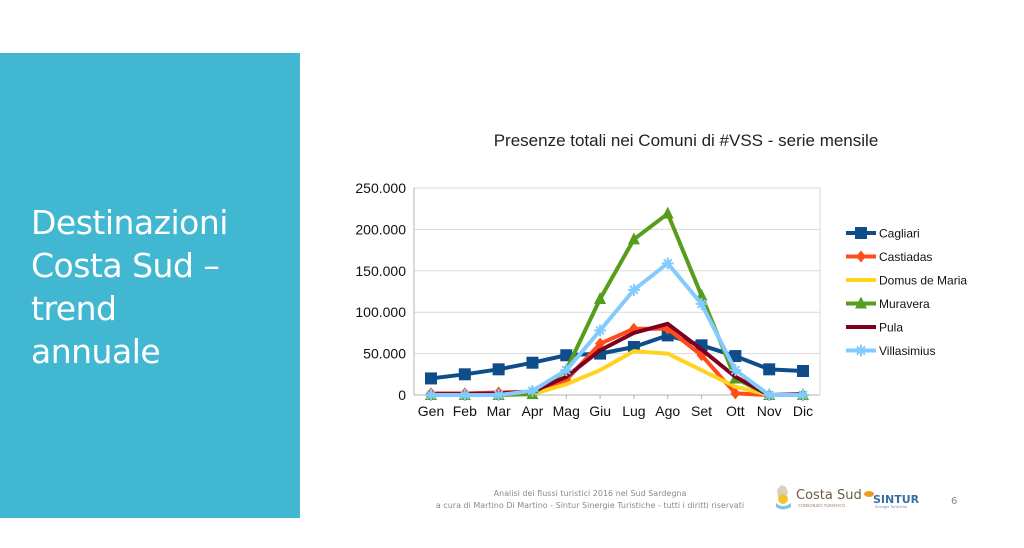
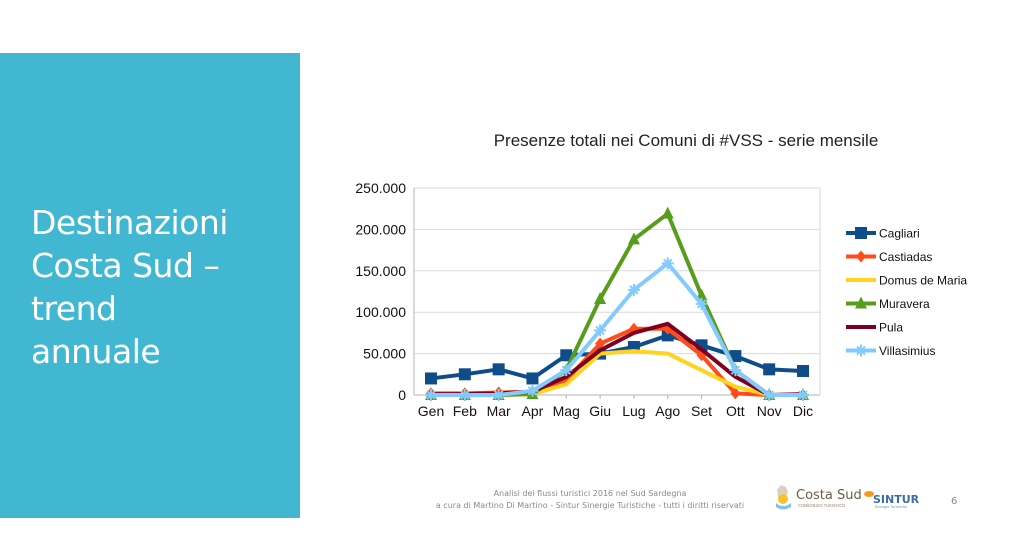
Cagliari/Apr: 40000 -> 20000
Domus de Maria/Giu: 30000 -> 50000
Muravera/Ott: 20000 -> 30000
